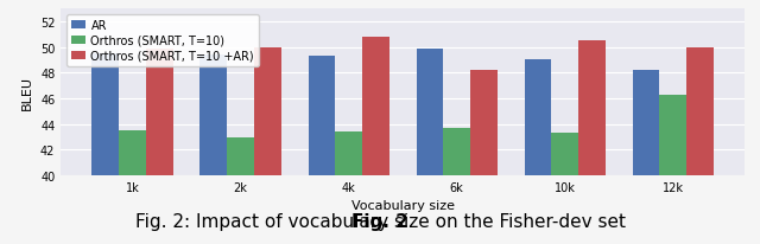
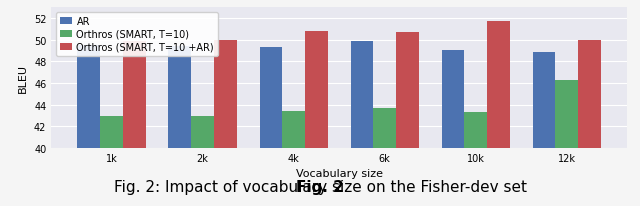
Orthros (SMART, T=10)/1k: 43.5 -> 43.0
Orthros (SMART, T=10 +AR)/6k: 48.2 -> 50.7
Orthros (SMART, T=10 +AR)/10k: 50.5 -> 51.7
AR/12k: 48.2 -> 48.9
